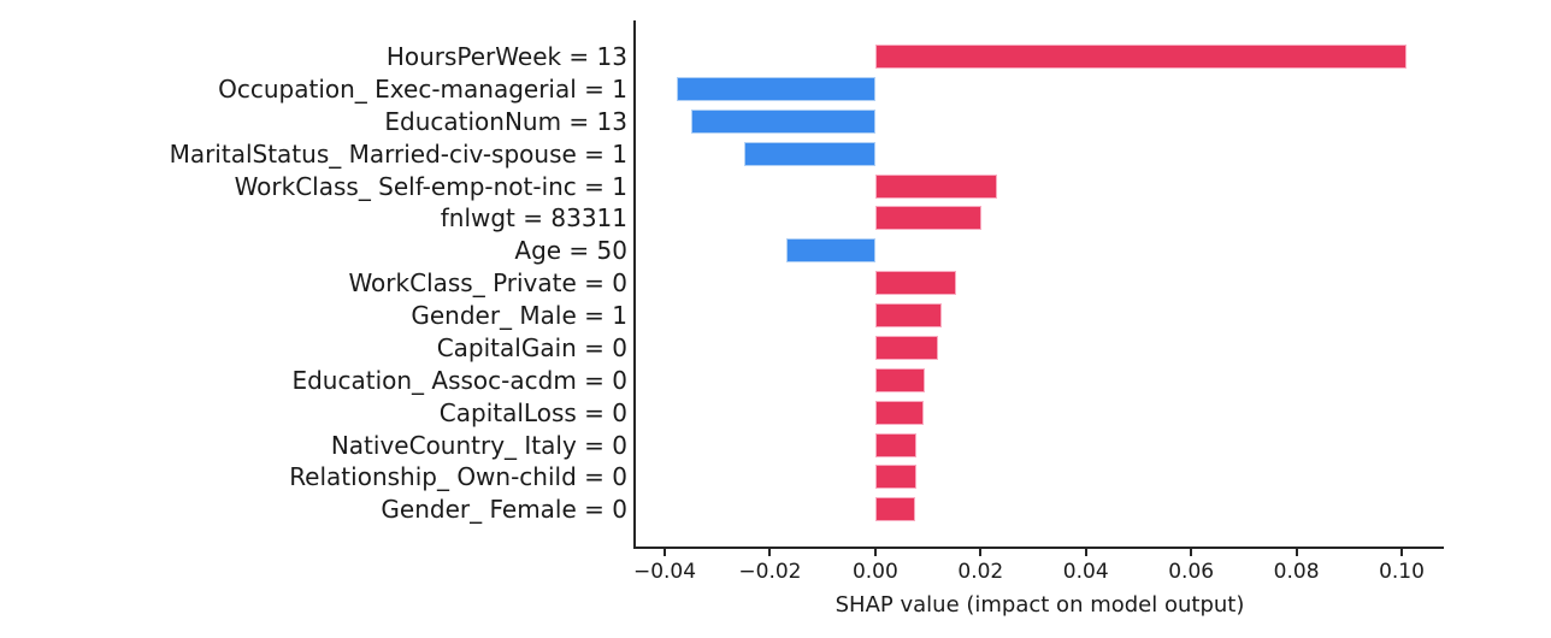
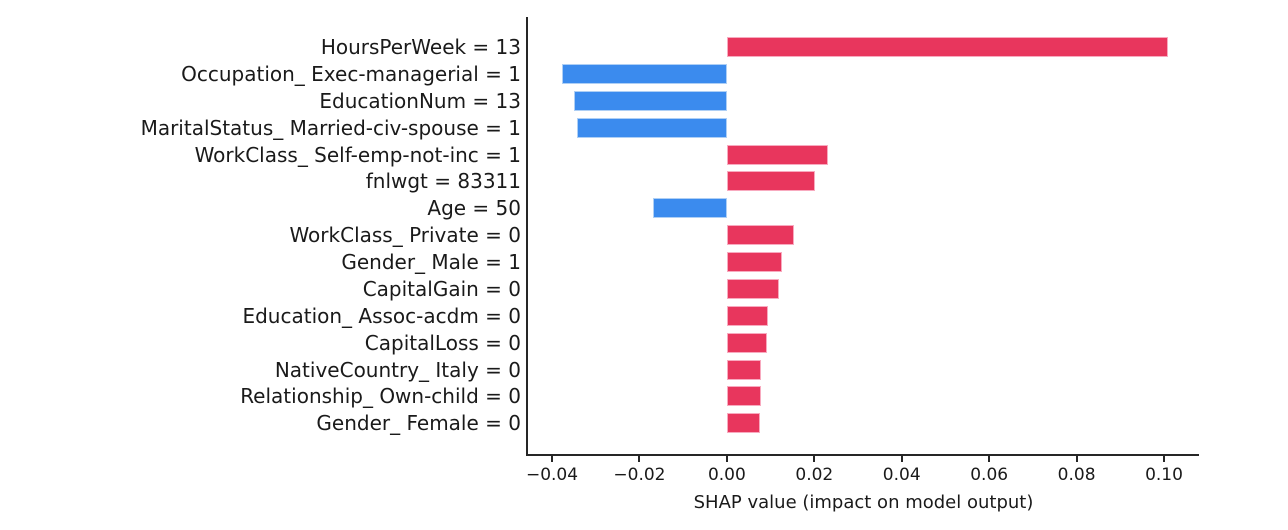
MaritalStatus_ Married-civ-spouse = 1: -0.025 -> -0.034
